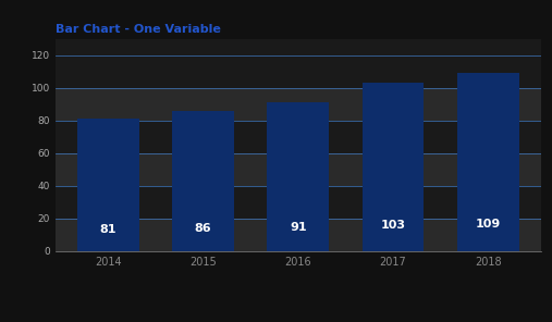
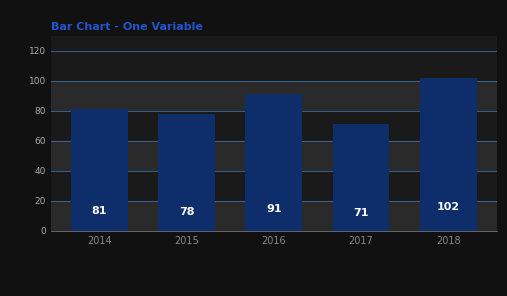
2015: 86 -> 78
2017: 103 -> 71
2018: 109 -> 102
